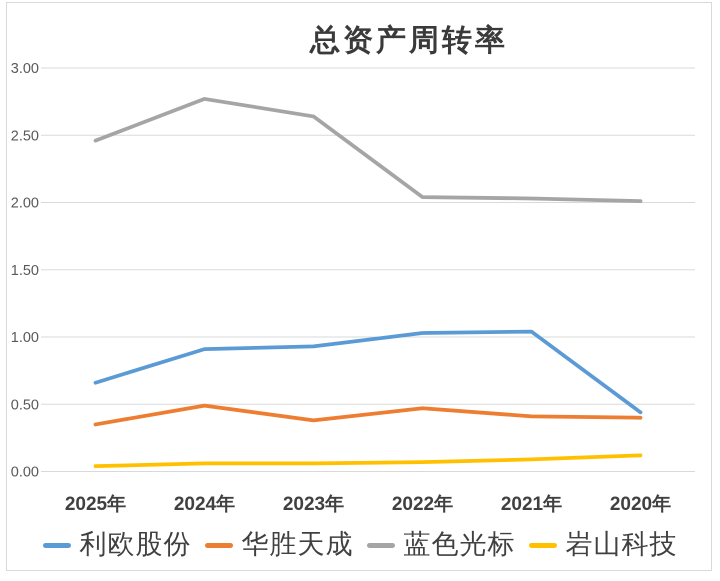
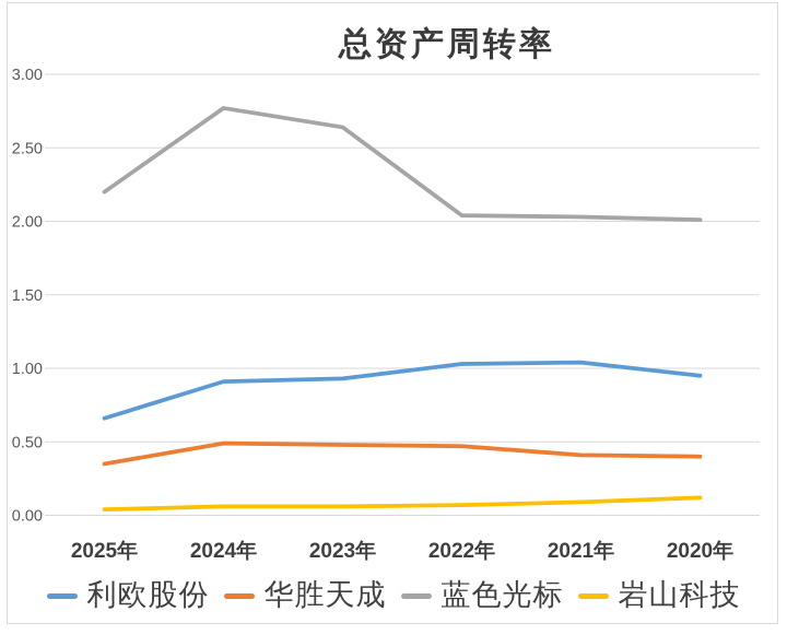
蓝色光标/2025年: 2.46 -> 2.20
华胜天成/2023年: 0.38 -> 0.48
利欧股份/2020年: 0.44 -> 0.95
